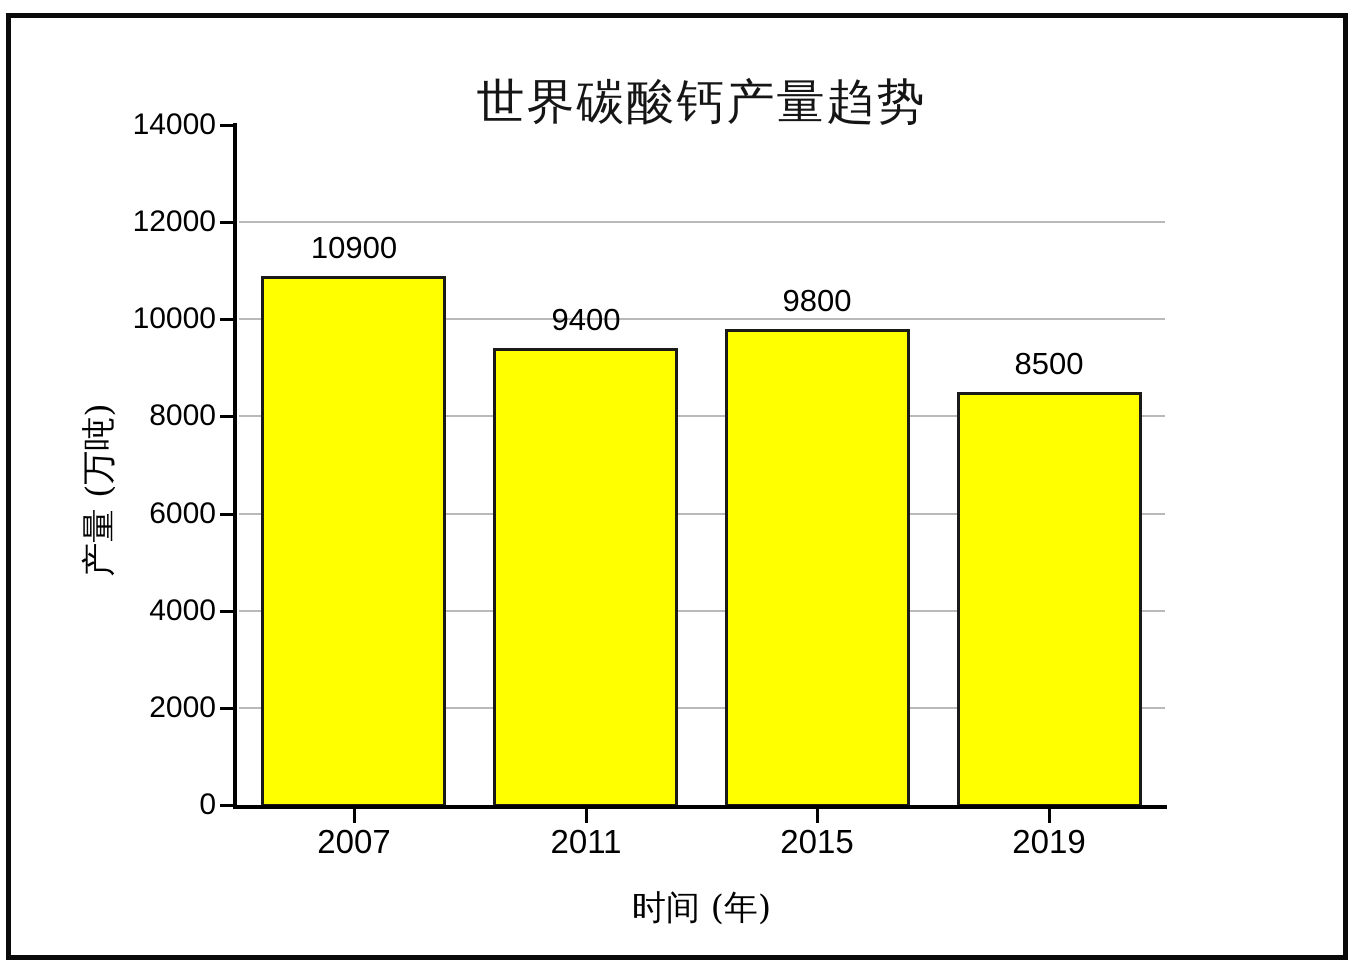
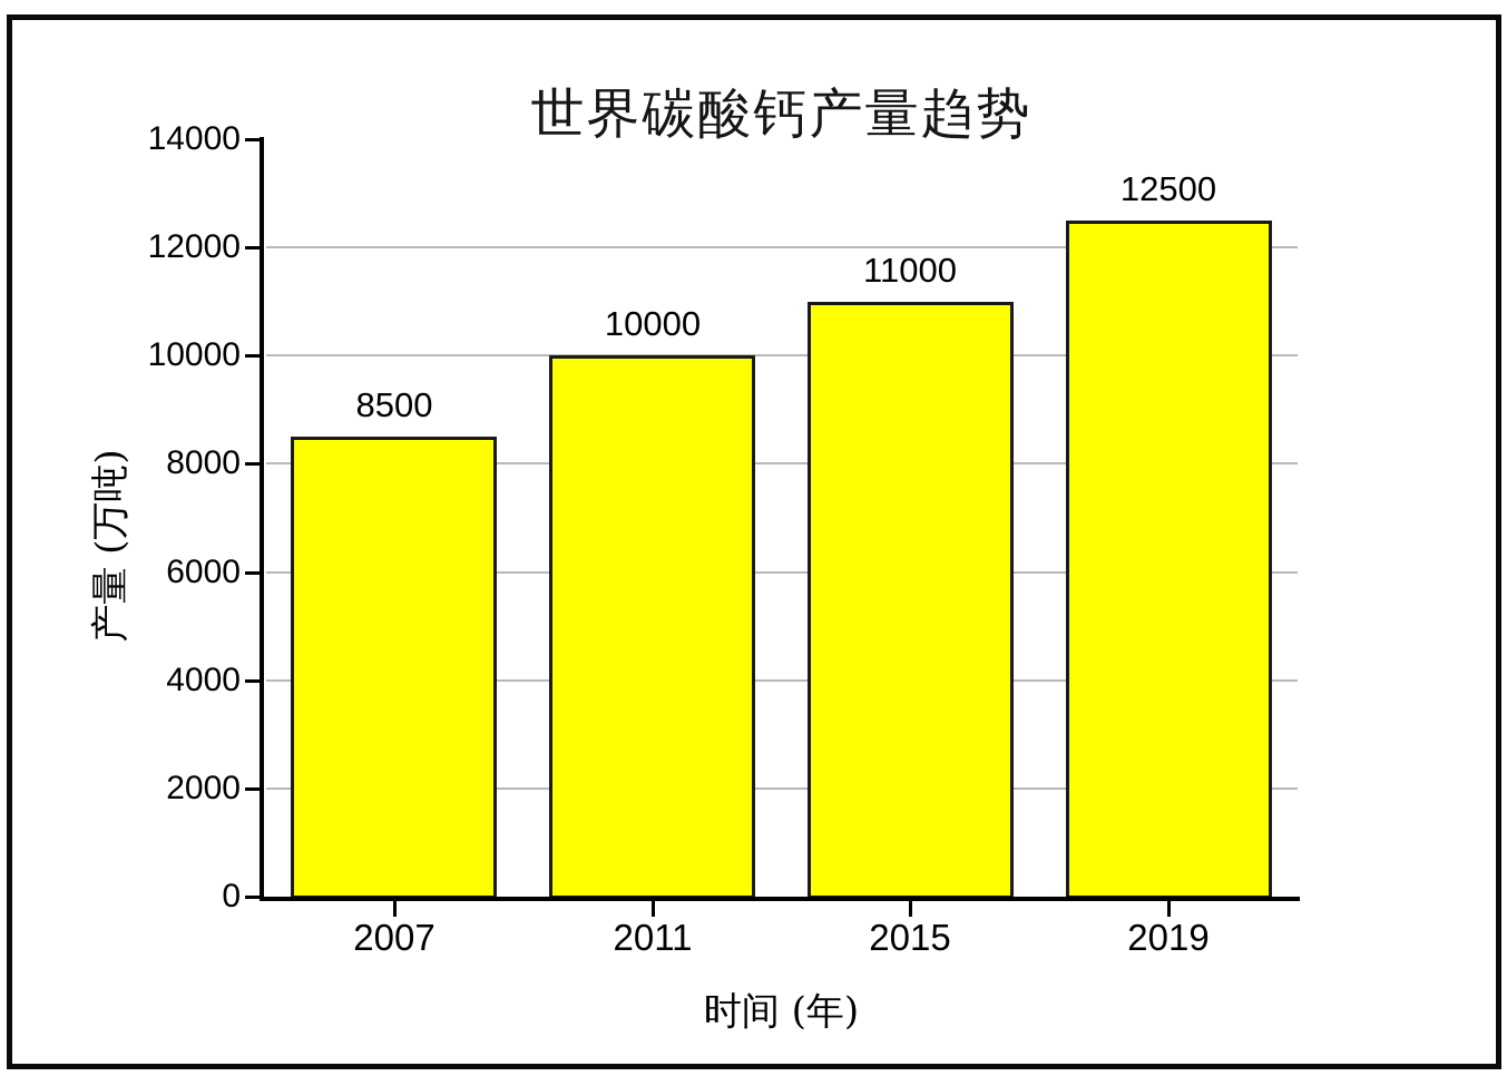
2007: 10900 -> 8500
2011: 9400 -> 10000
2015: 9800 -> 11000
2019: 8500 -> 12500
